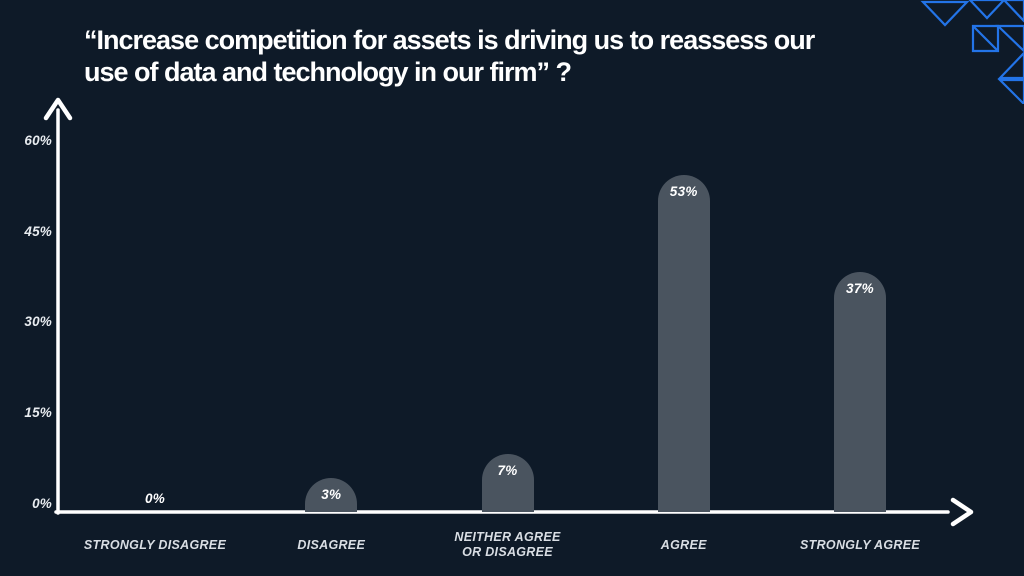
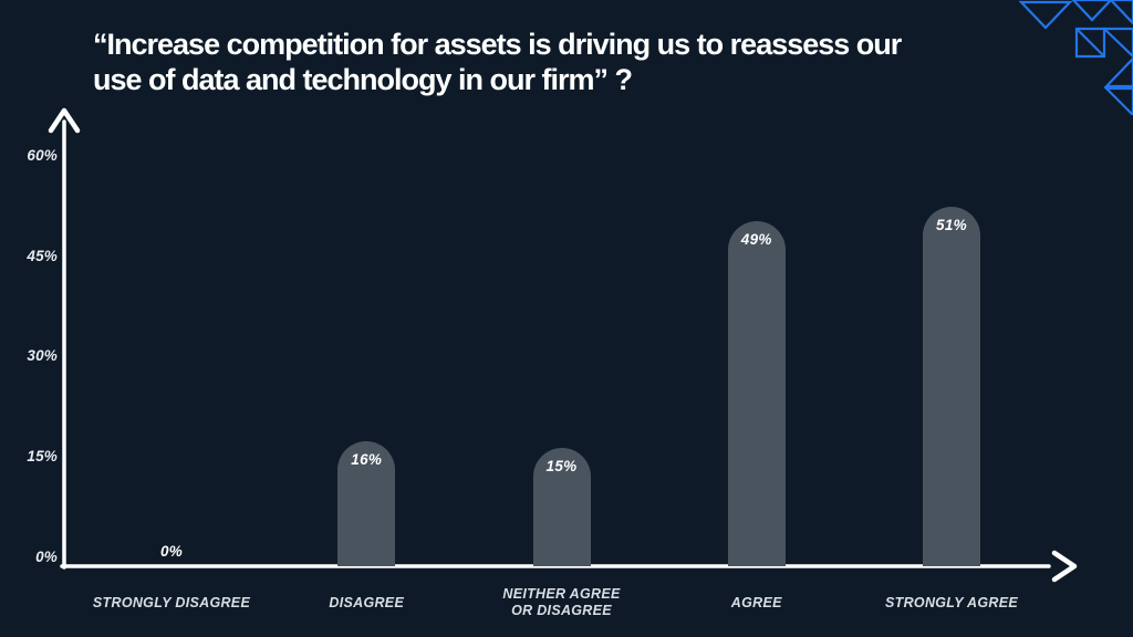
DISAGREE: 3% -> 16%
NEITHER AGREE OR DISAGREE: 7% -> 15%
AGREE: 53% -> 49%
STRONGLY AGREE: 37% -> 51%
